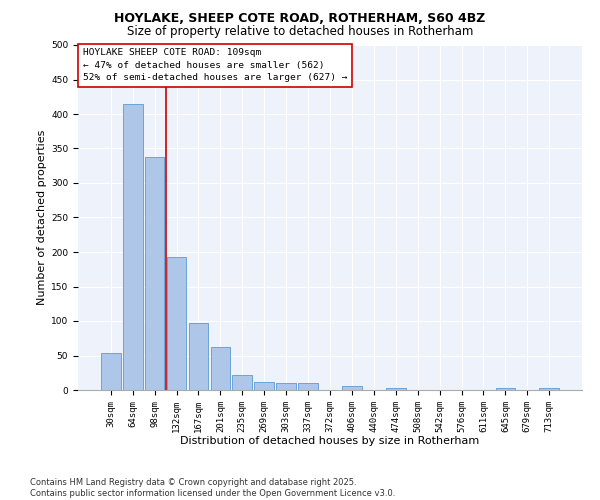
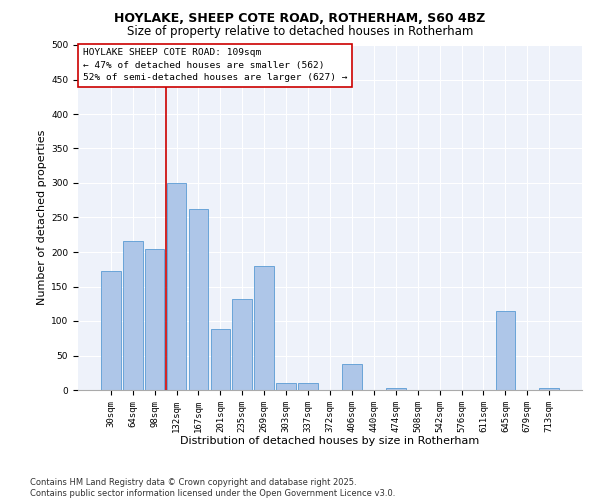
30sqm: 53 -> 172
64sqm: 415 -> 216
98sqm: 338 -> 204
132sqm: 193 -> 300
167sqm: 97 -> 262
201sqm: 63 -> 88
235sqm: 22 -> 132
269sqm: 12 -> 180
406sqm: 6 -> 38
645sqm: 3 -> 114
